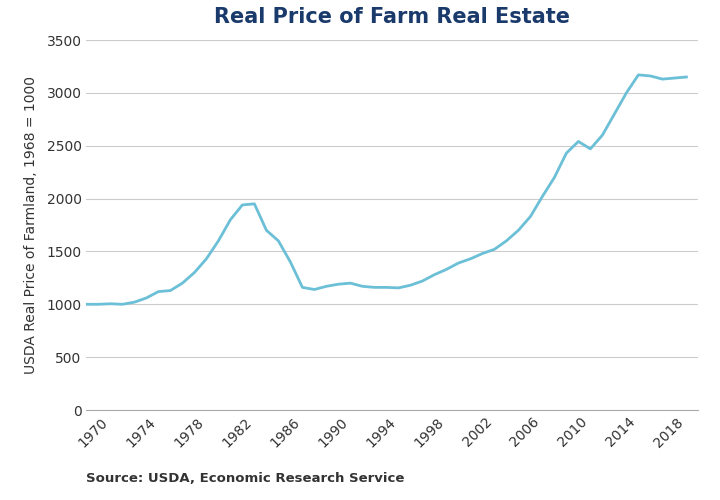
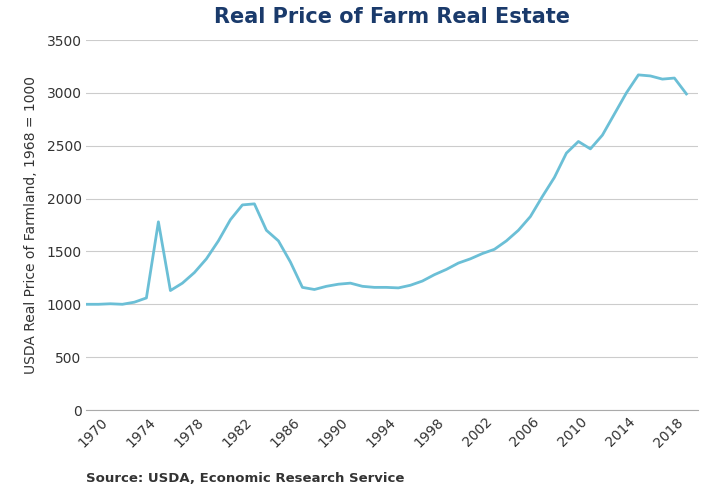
1974: 1120 -> 1780
2018: 3150 -> 2990
